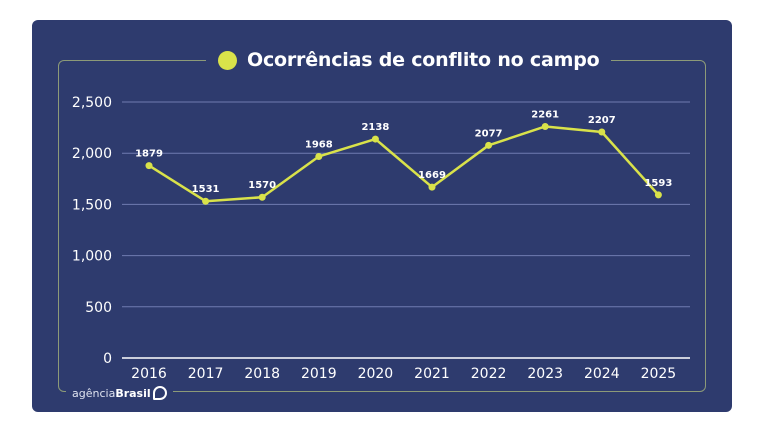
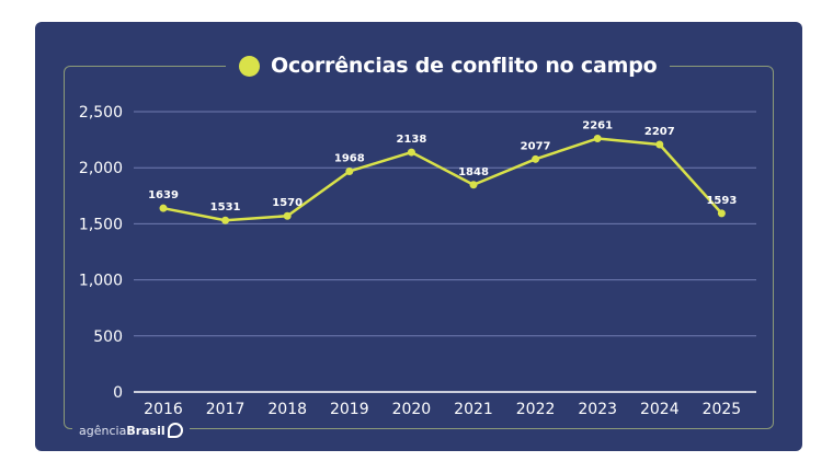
2016: 1879 -> 1639
2021: 1669 -> 1848
